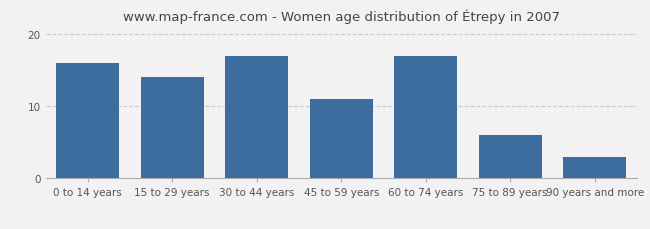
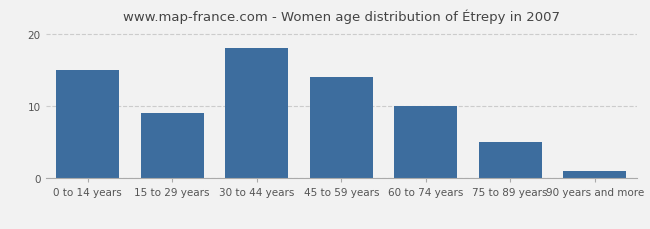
0 to 14 years: 16 -> 15
15 to 29 years: 14 -> 9
30 to 44 years: 17 -> 18
45 to 59 years: 11 -> 14
60 to 74 years: 17 -> 10
75 to 89 years: 6 -> 5
90 years and more: 3 -> 1
